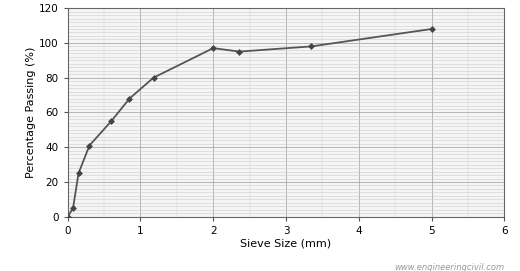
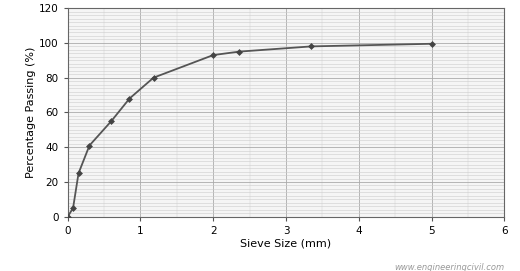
2: 97 -> 93
5: 108 -> 100
